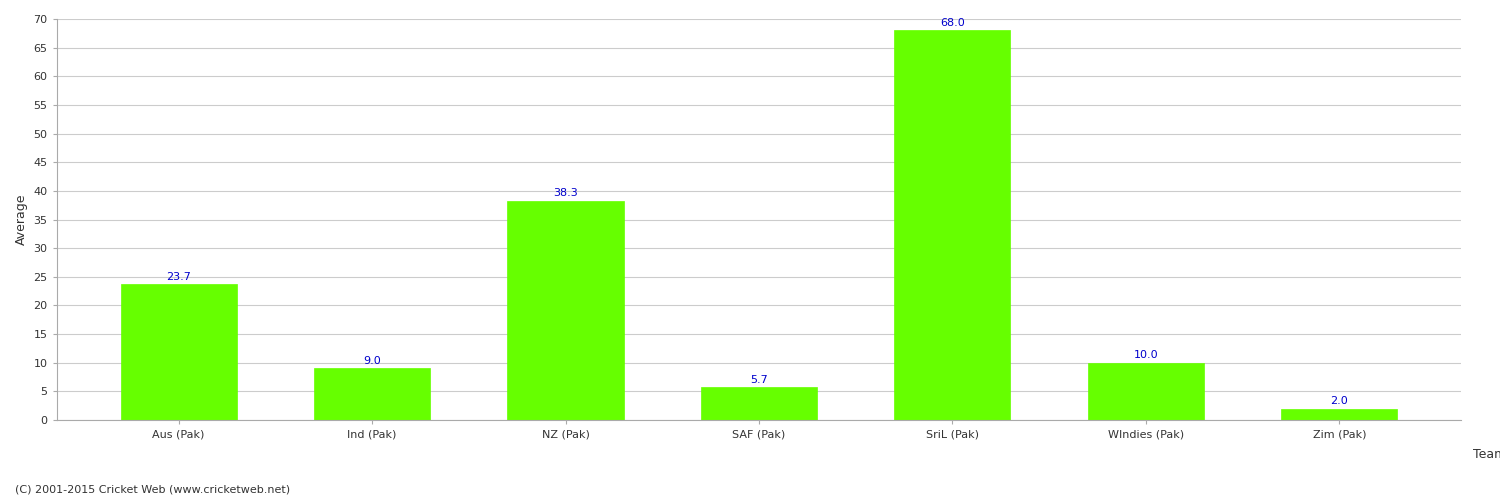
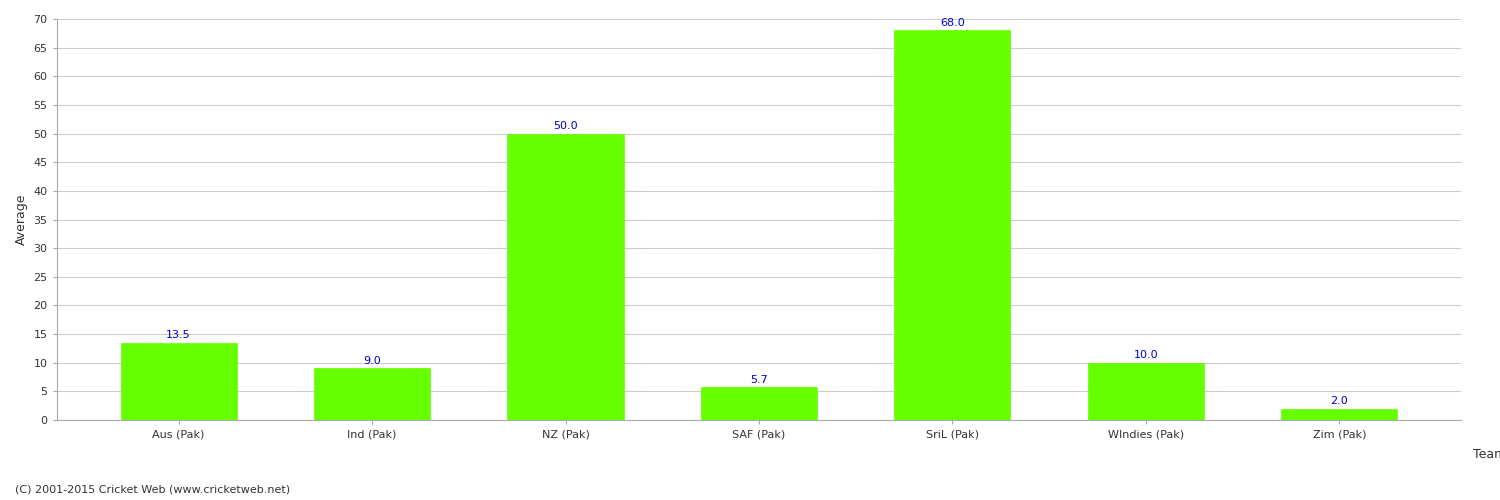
Aus (Pak): 23.7 -> 13.5
NZ (Pak): 38.3 -> 50.0
